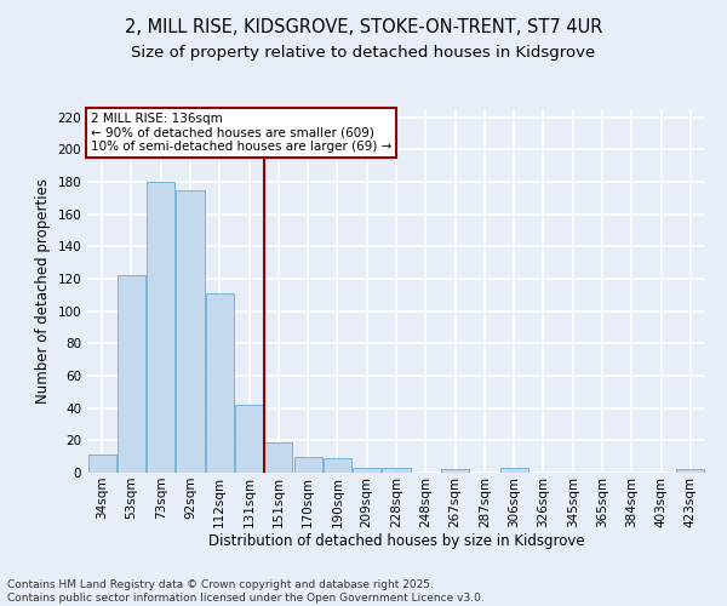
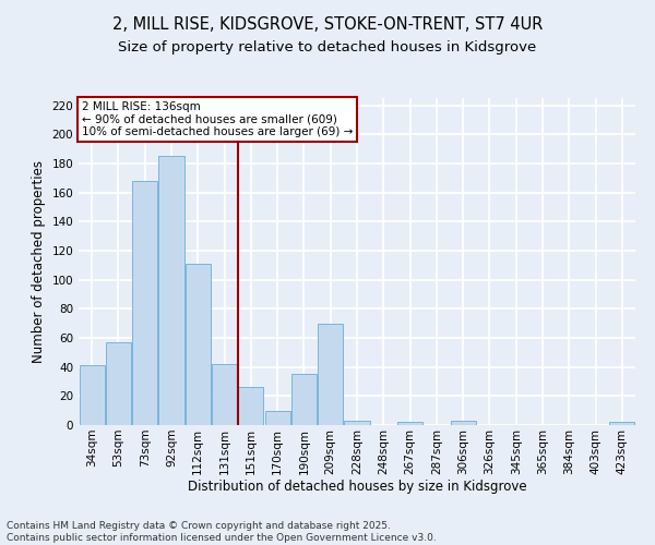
34sqm: 11 -> 41
53sqm: 122 -> 57
73sqm: 180 -> 168
92sqm: 175 -> 185
151sqm: 19 -> 26
190sqm: 9 -> 35
209sqm: 3 -> 70
